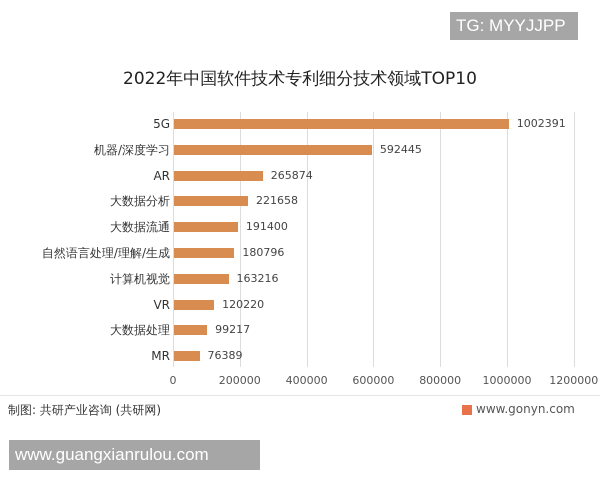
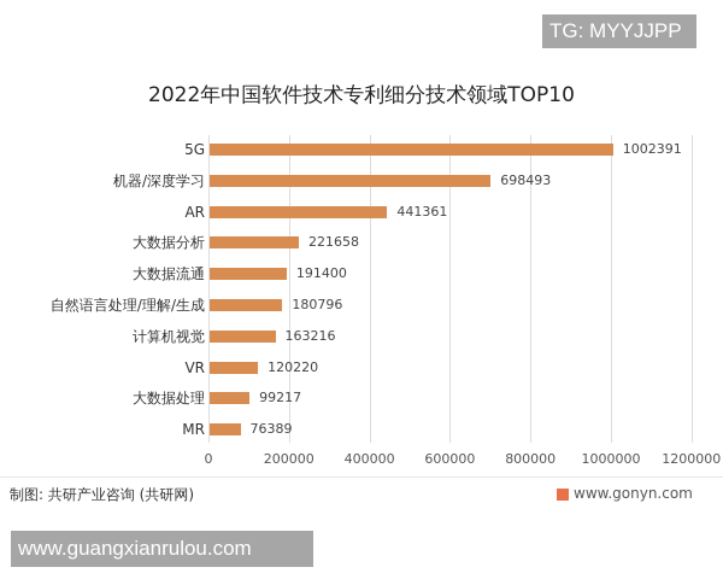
机器/深度学习: 592445 -> 698493
AR: 265874 -> 441361
